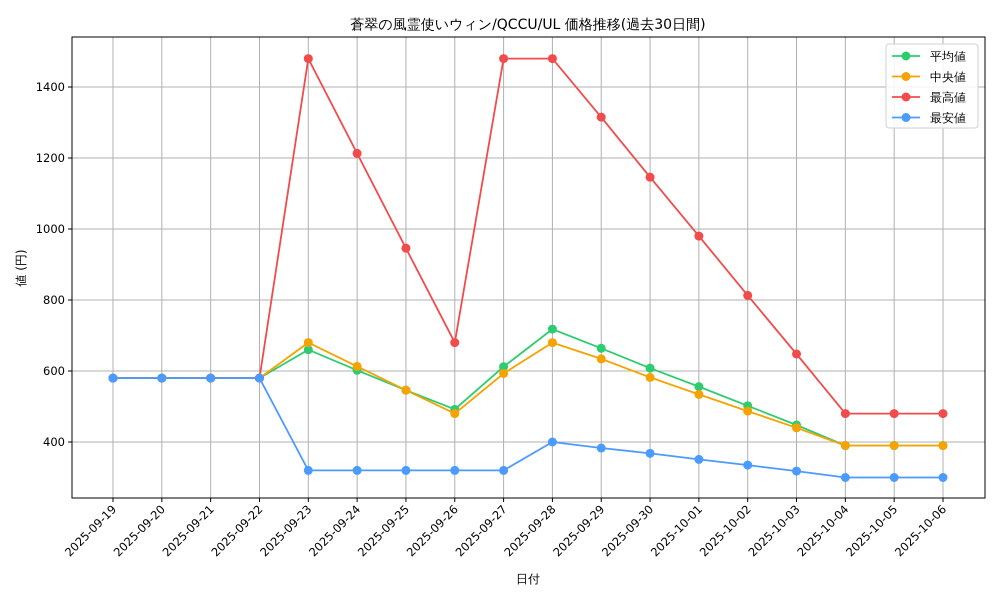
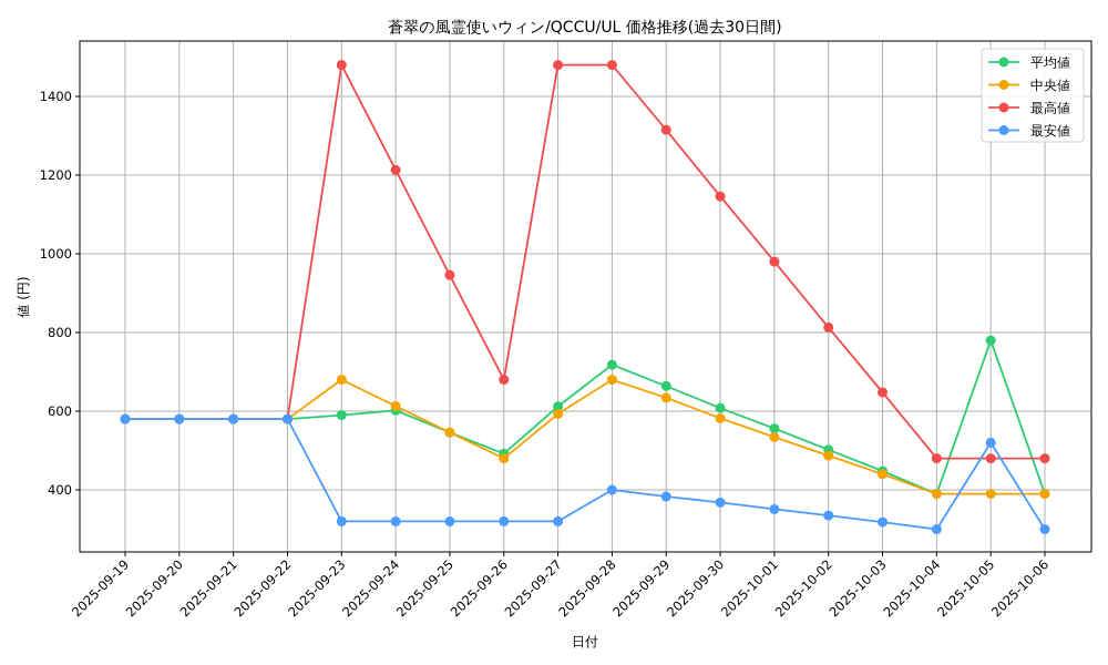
平均値/2025-09-23: 660 -> 590
平均値/2025-10-05: 390 -> 780
最安値/2025-10-05: 300 -> 520
